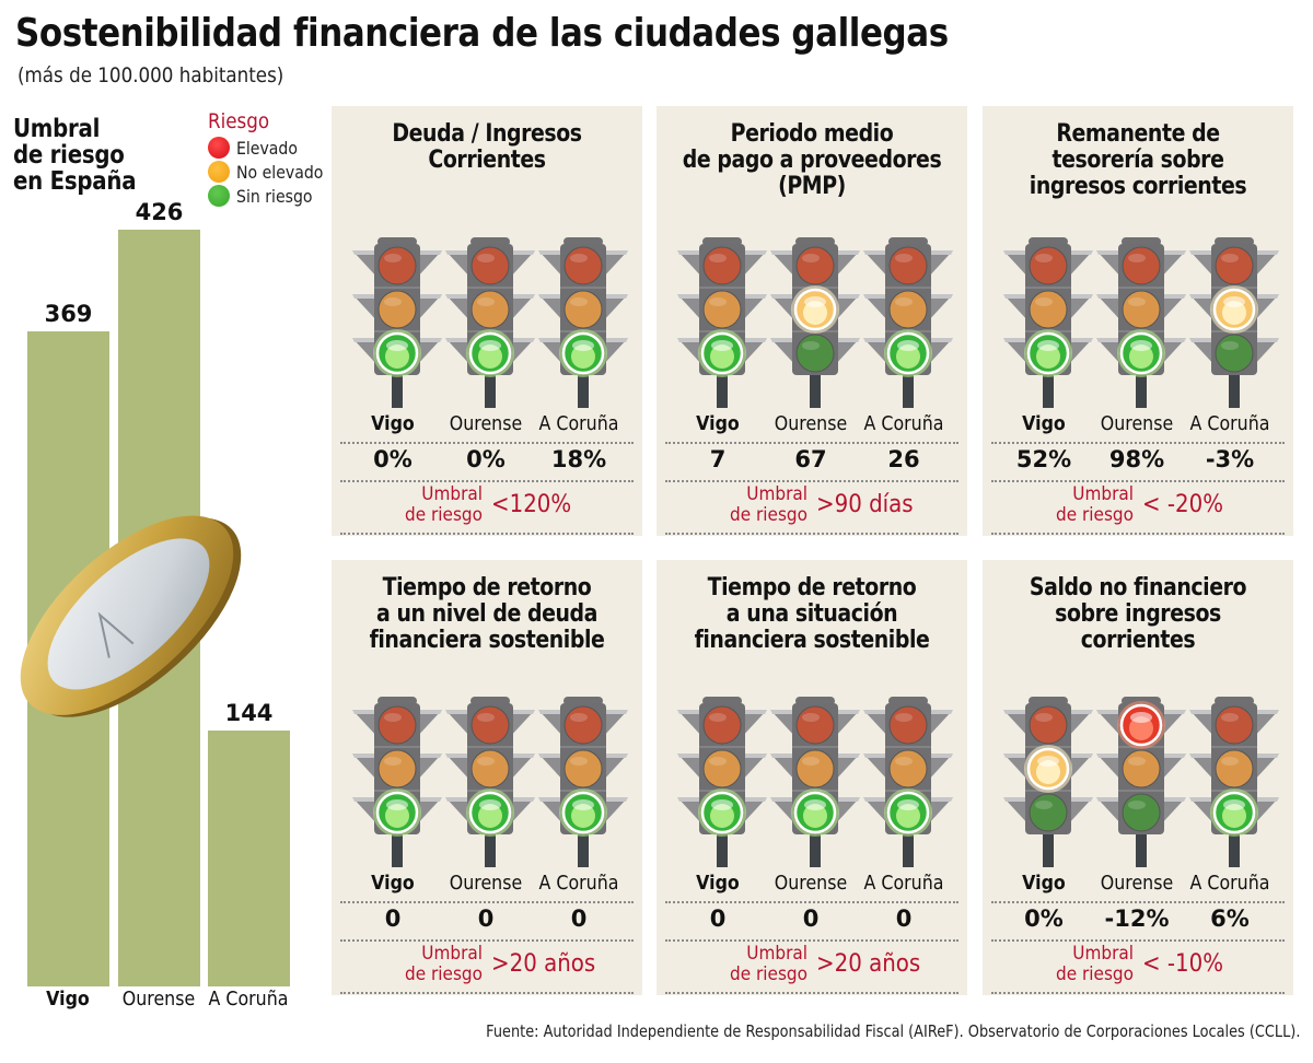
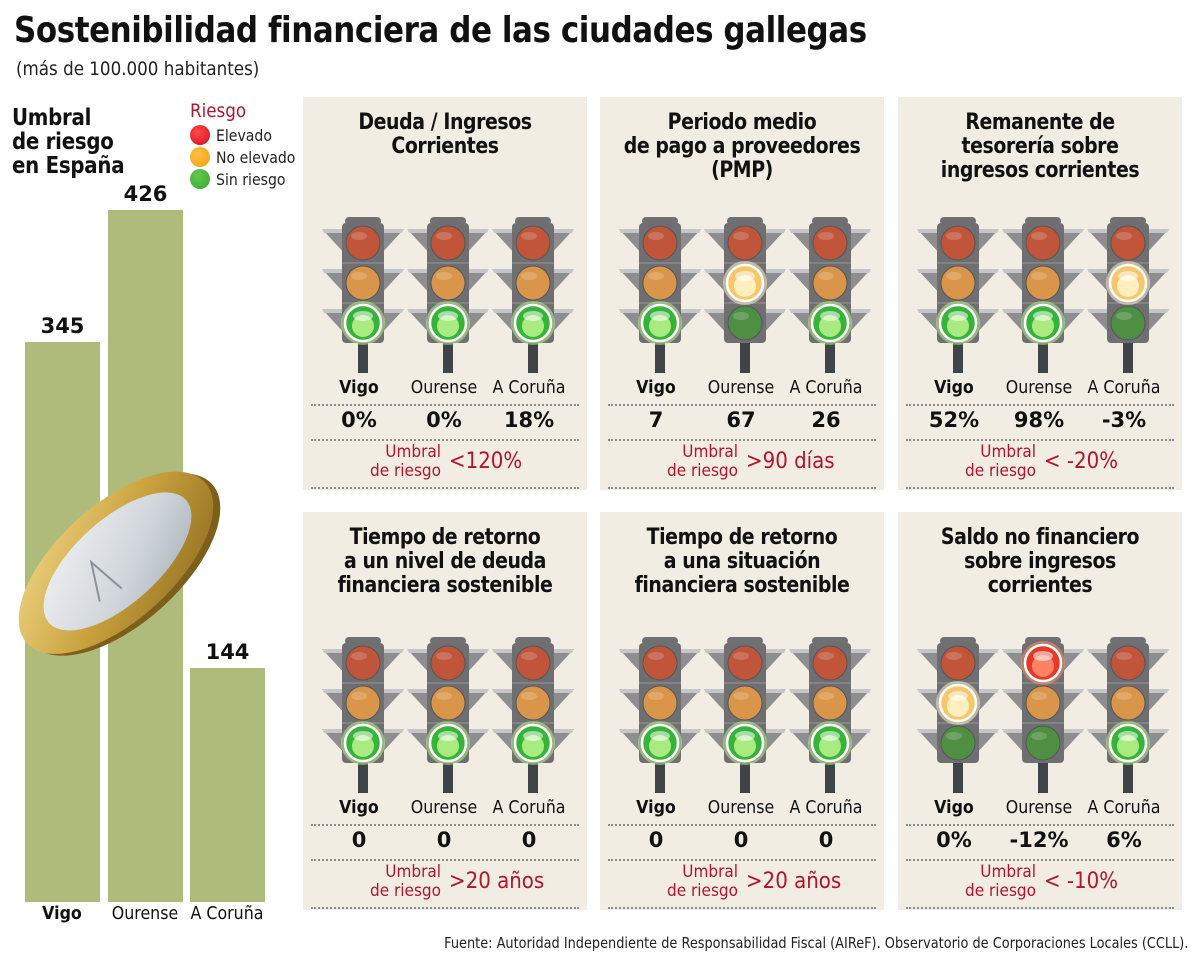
Umbral de riesgo en España/Vigo: 369 -> 345
